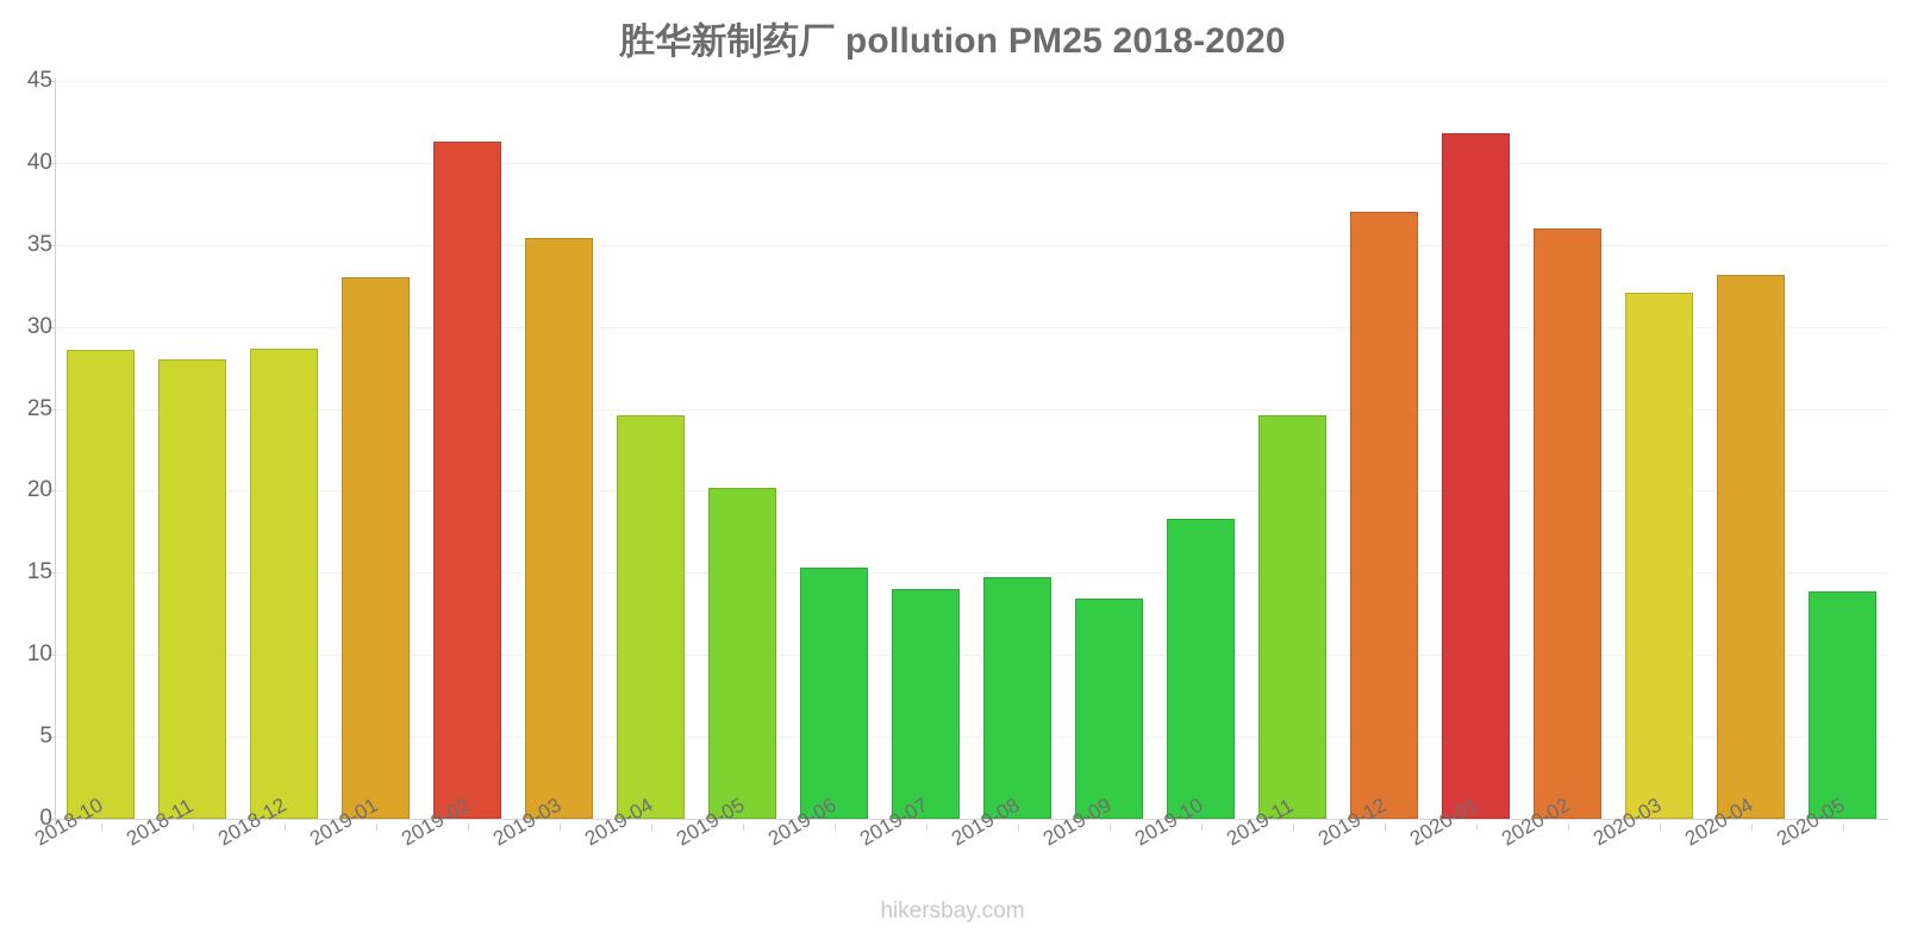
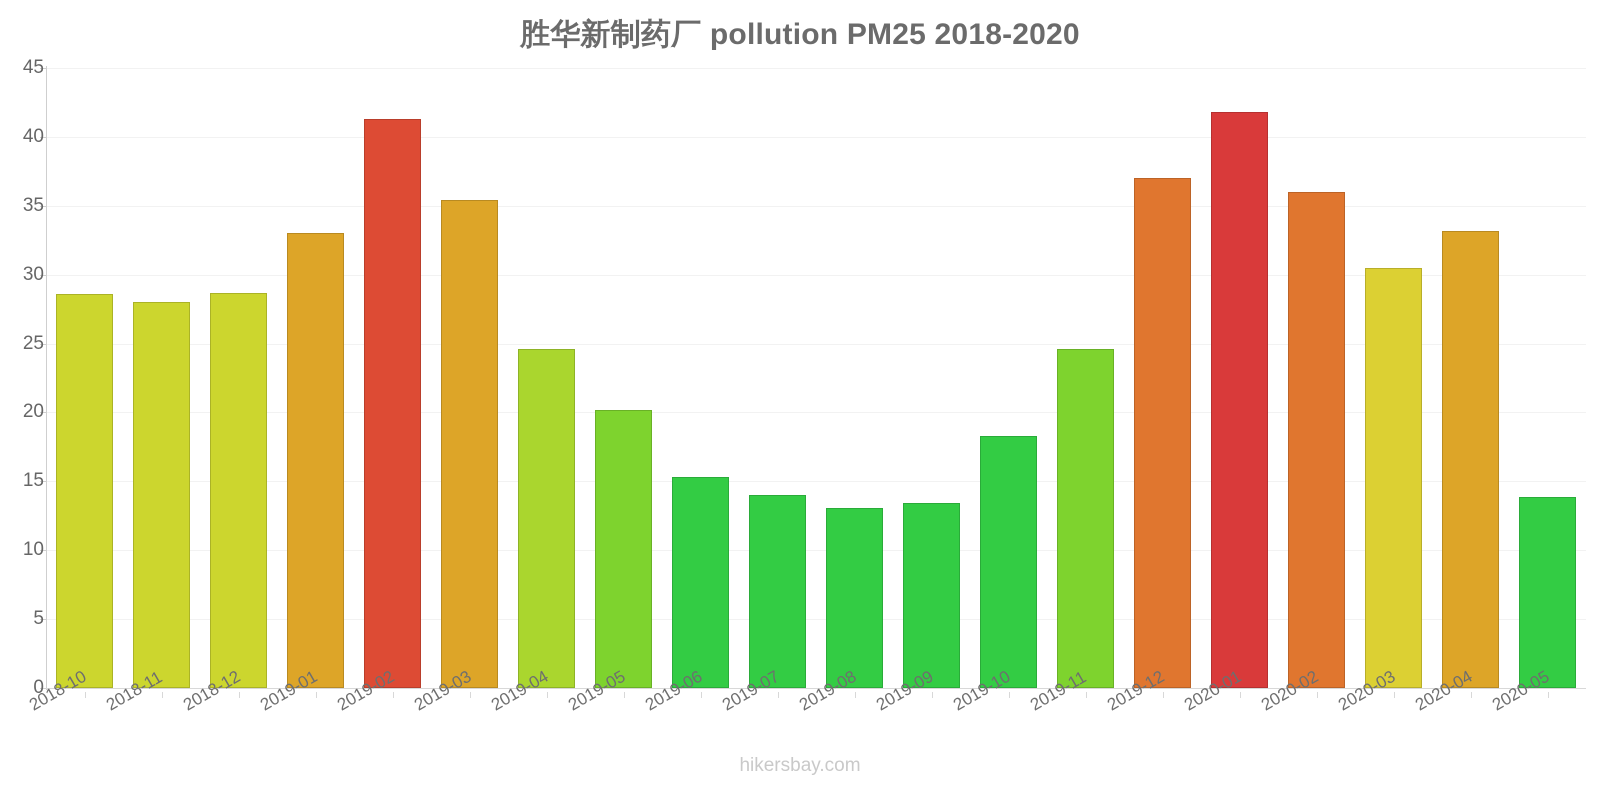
2019-08: 14.7 -> 13.1
2020-03: 32.1 -> 30.5
